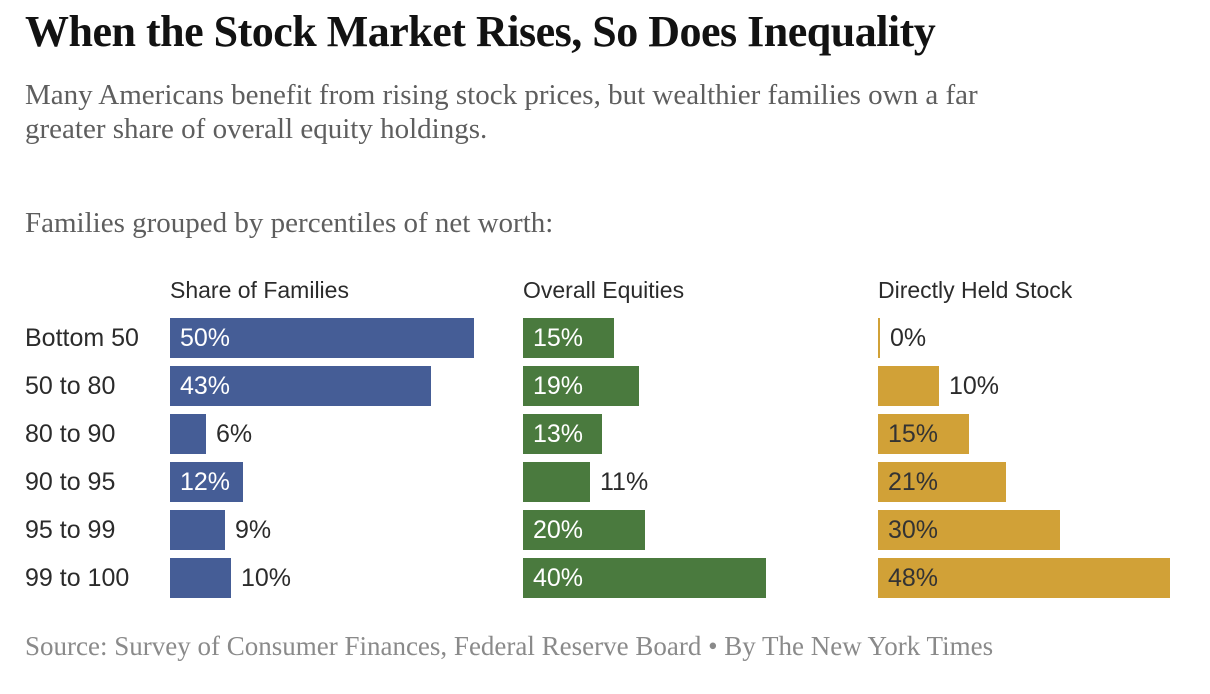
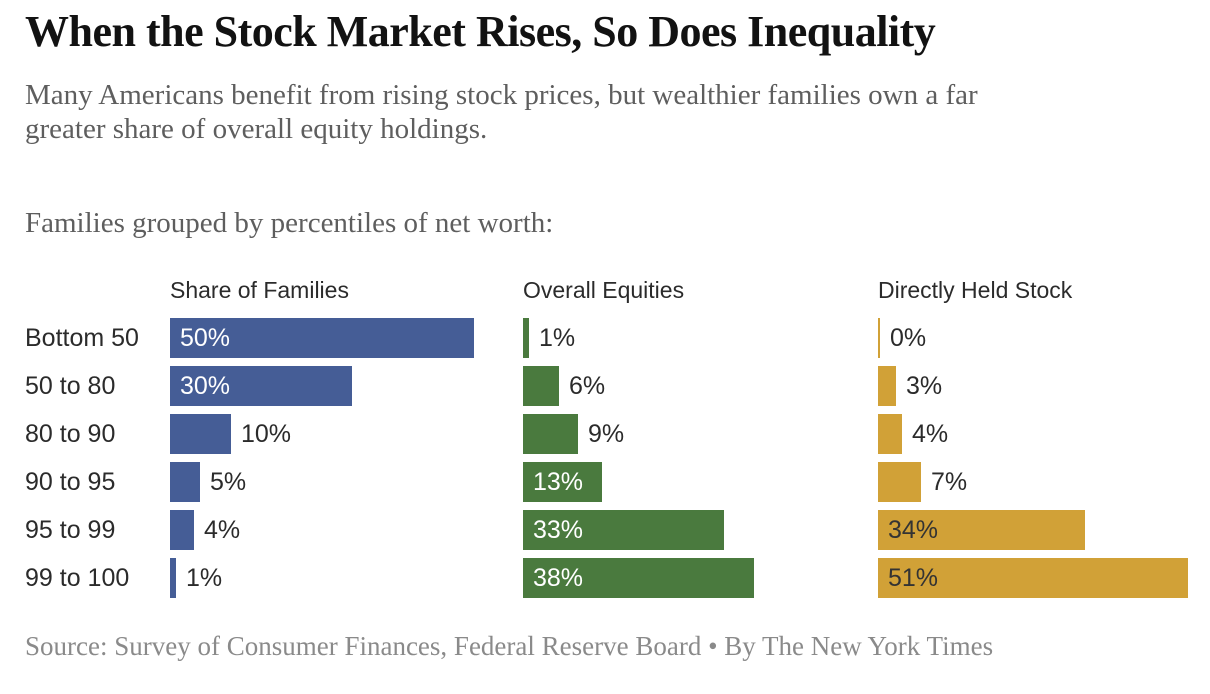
Overall Equities/Bottom 50: 15% -> 1%
Share of Families/50 to 80: 43% -> 30%
Overall Equities/50 to 80: 19% -> 6%
Directly Held Stock/50 to 80: 10% -> 3%
Share of Families/80 to 90: 6% -> 10%
Overall Equities/80 to 90: 13% -> 9%
Directly Held Stock/80 to 90: 15% -> 4%
Share of Families/90 to 95: 12% -> 5%
Overall Equities/90 to 95: 11% -> 13%
Directly Held Stock/90 to 95: 21% -> 7%
Share of Families/95 to 99: 9% -> 4%
Overall Equities/95 to 99: 20% -> 33%
Directly Held Stock/95 to 99: 30% -> 34%
Share of Families/99 to 100: 10% -> 1%
Overall Equities/99 to 100: 40% -> 38%
Directly Held Stock/99 to 100: 48% -> 51%
